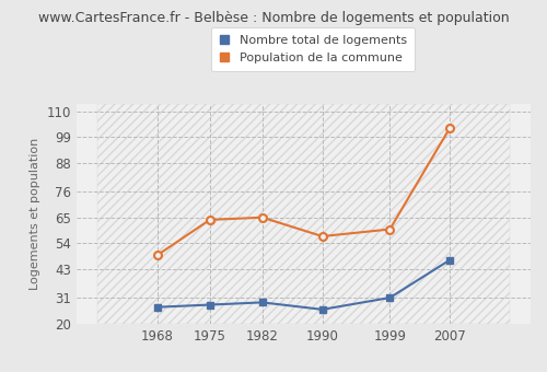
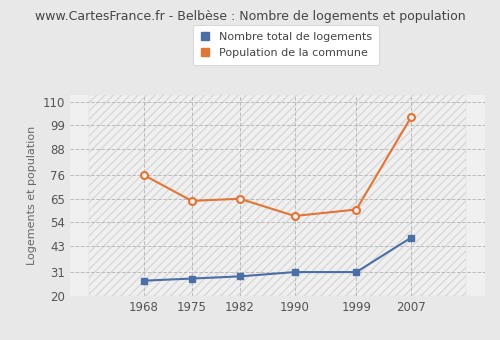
Population de la commune/1968: 49 -> 76
Nombre total de logements/1990: 26 -> 31
